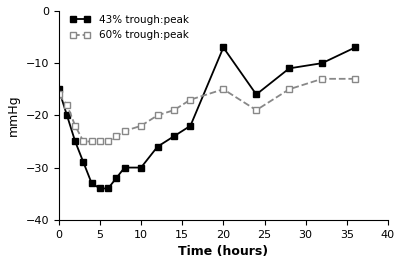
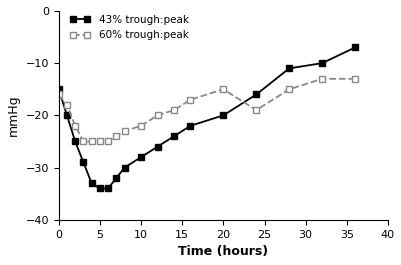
43% trough:peak/10: -30 -> -28
43% trough:peak/20: -7 -> -20
